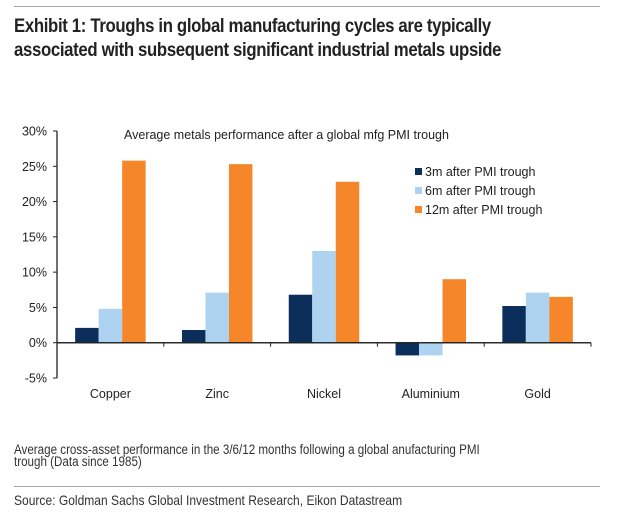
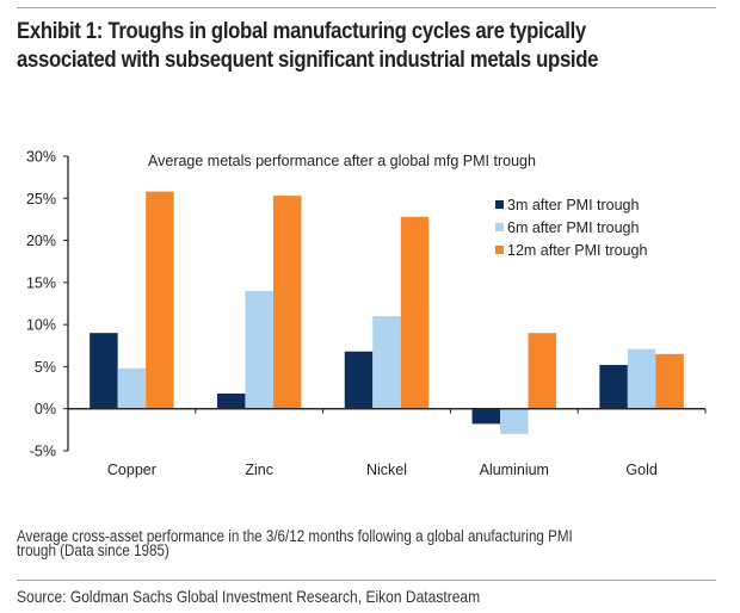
3m after PMI trough/Copper: 2% -> 9%
6m after PMI trough/Zinc: 7% -> 14%
6m after PMI trough/Nickel: 13% -> 11%
6m after PMI trough/Aluminium: -2% -> -3%
